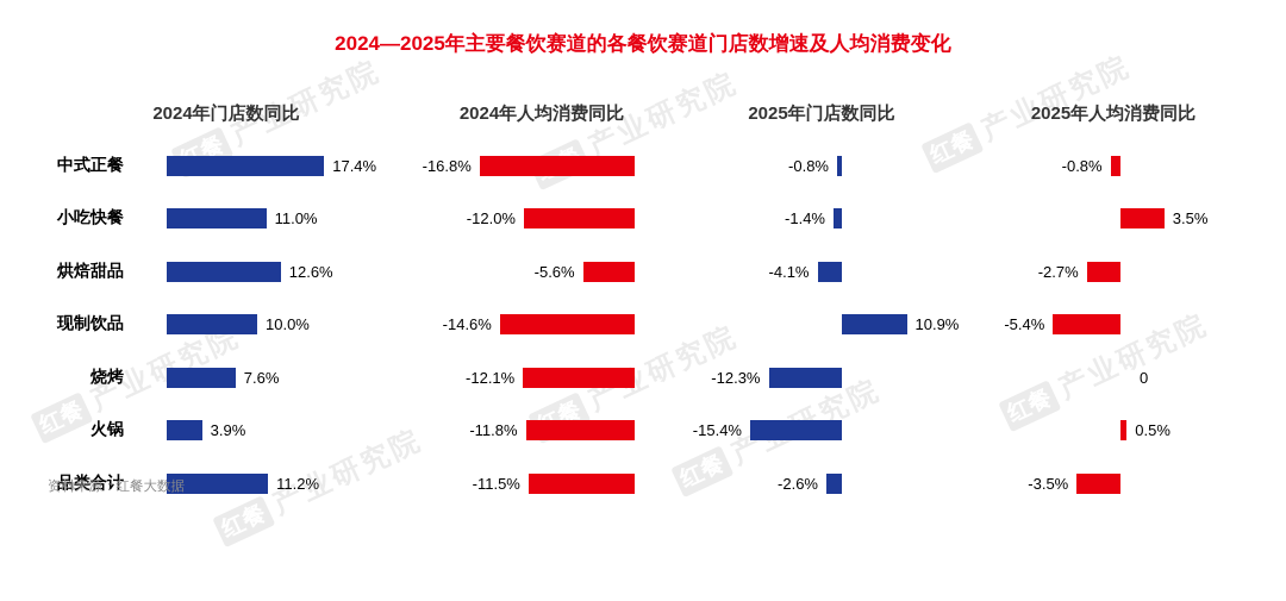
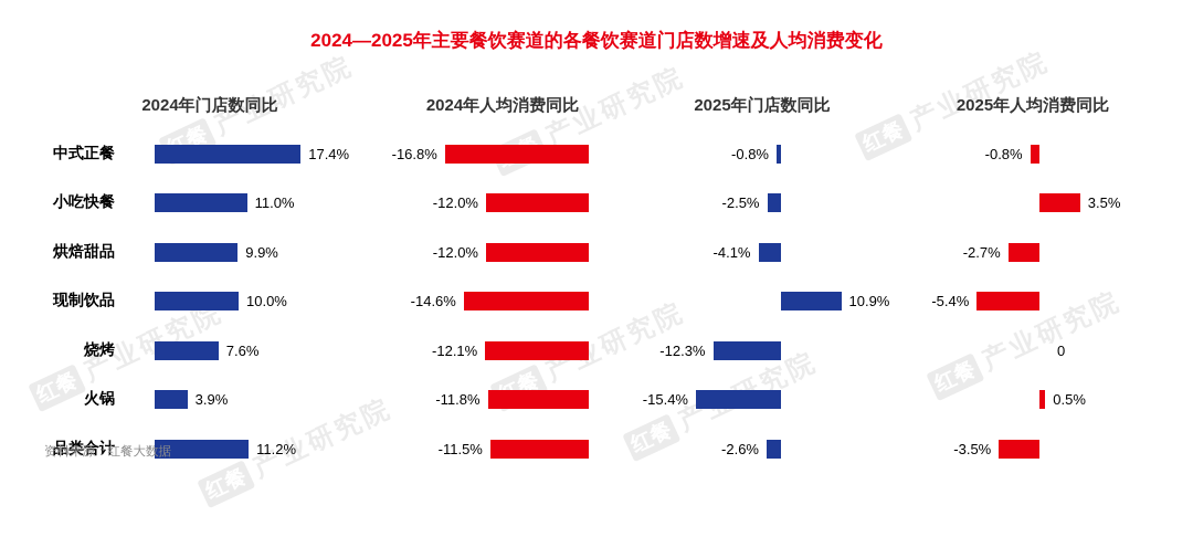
2025年门店数同比/小吃快餐: -1.4% -> -2.5%
2024年门店数同比/烘焙甜品: 12.6% -> 9.9%
2024年人均消费同比/烘焙甜品: -5.6% -> -12.0%
